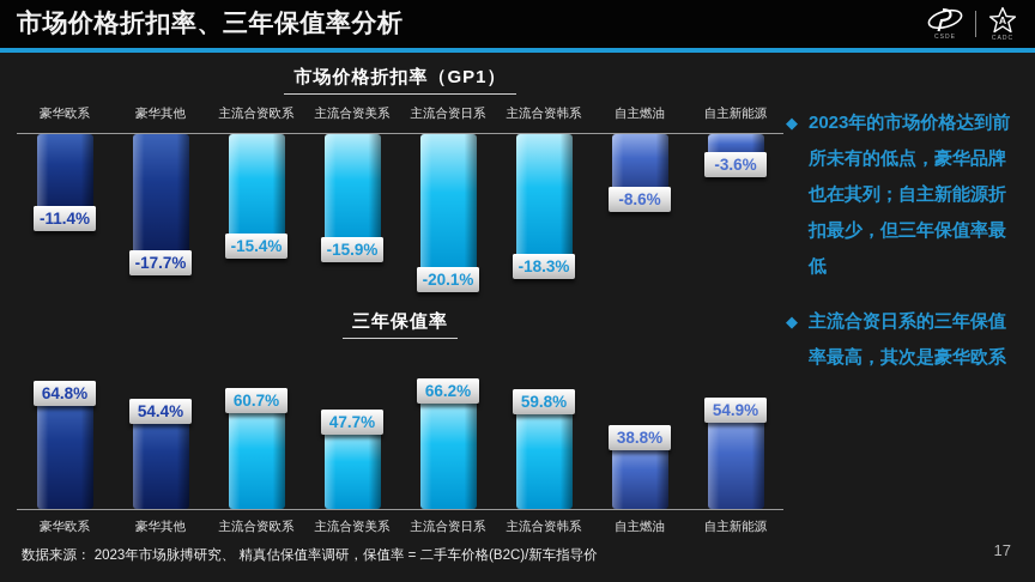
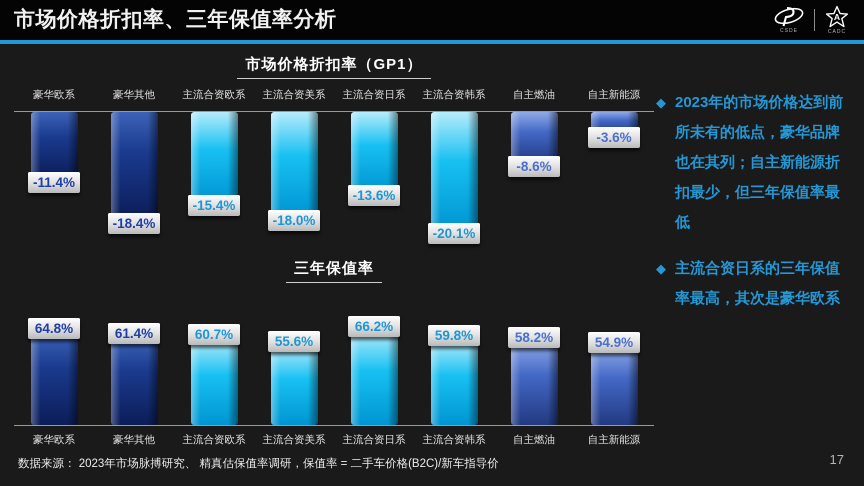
市场价格折扣率（GP1）/豪华其他: -17.7% -> -18.4%
市场价格折扣率（GP1）/主流合资美系: -15.9% -> -18.0%
市场价格折扣率（GP1）/主流合资日系: -20.1% -> -13.6%
市场价格折扣率（GP1）/主流合资韩系: -18.3% -> -20.1%
三年保值率/豪华其他: 54.4% -> 61.4%
三年保值率/主流合资美系: 47.7% -> 55.6%
三年保值率/自主燃油: 38.8% -> 58.2%
